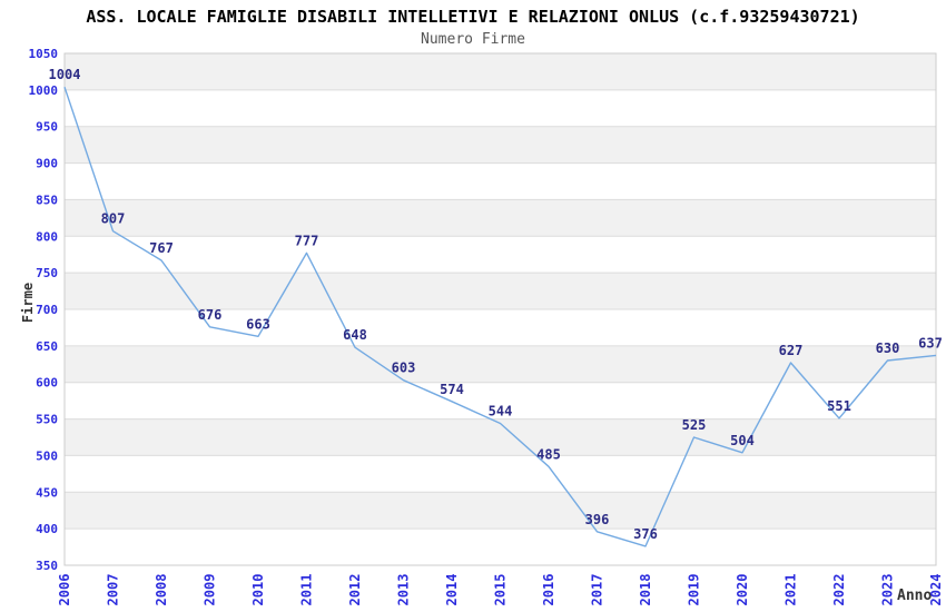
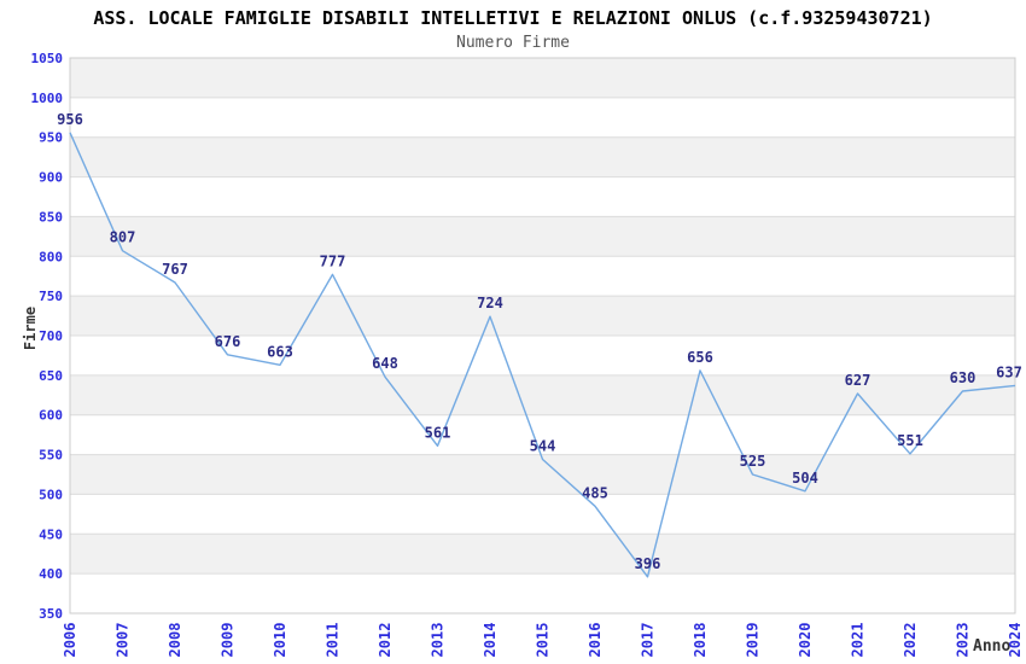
2006: 1004 -> 956
2013: 603 -> 561
2014: 574 -> 724
2018: 376 -> 656
